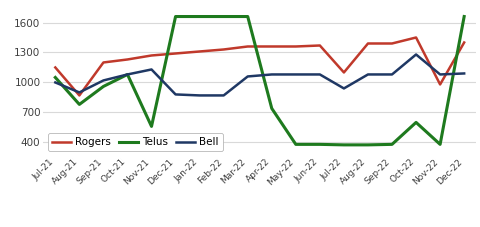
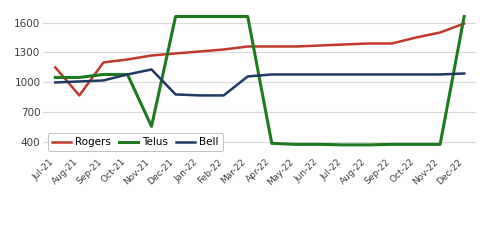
Telus/Aug-21: 780 -> 1050
Bell/Aug-21: 900 -> 1010
Telus/Sep-21: 960 -> 1080
Telus/Apr-22: 740 -> 390
Rogers/Jul-22: 1100 -> 1380
Bell/Jul-22: 940 -> 1080
Telus/Oct-22: 600 -> 380
Bell/Oct-22: 1280 -> 1080
Rogers/Nov-22: 980 -> 1500
Rogers/Dec-22: 1400 -> 1590
